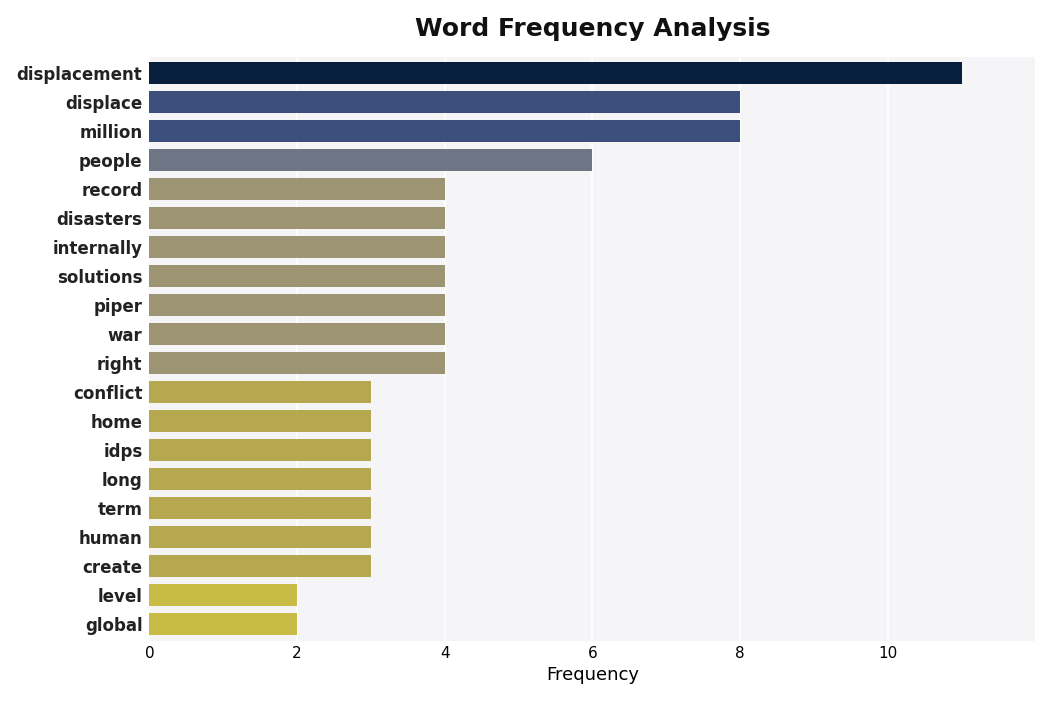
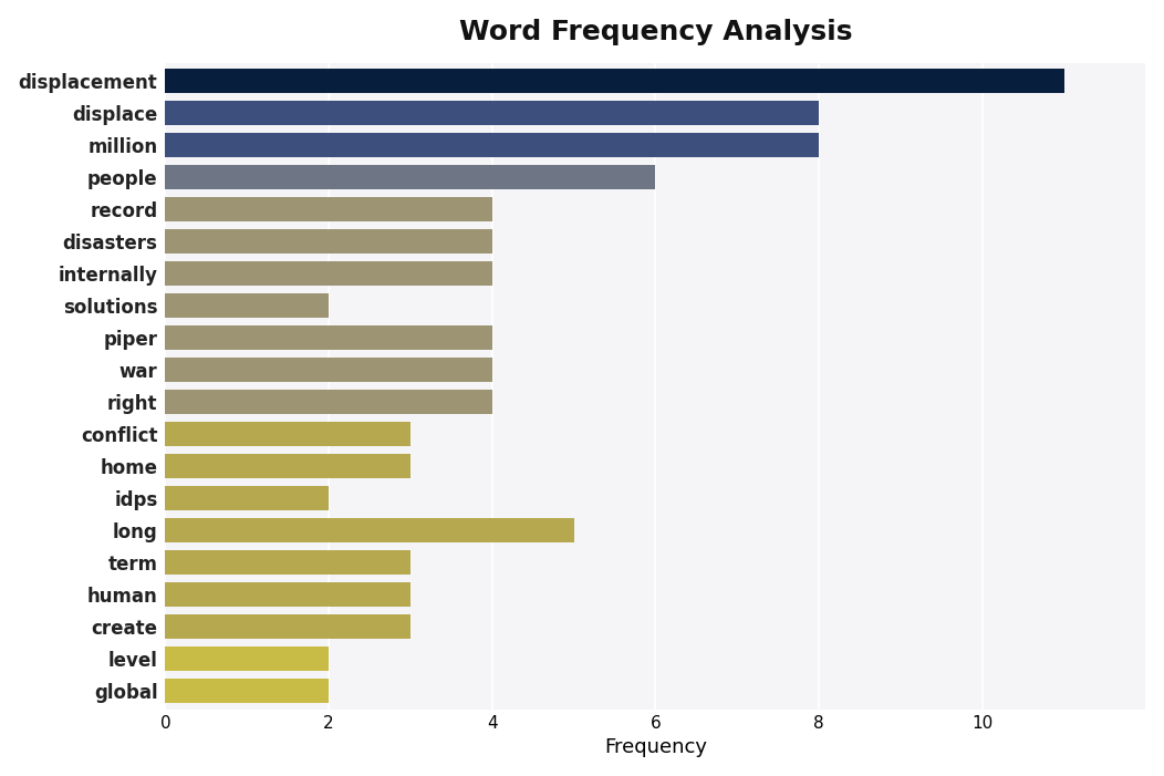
solutions: 4 -> 2
idps: 3 -> 2
long: 3 -> 5
